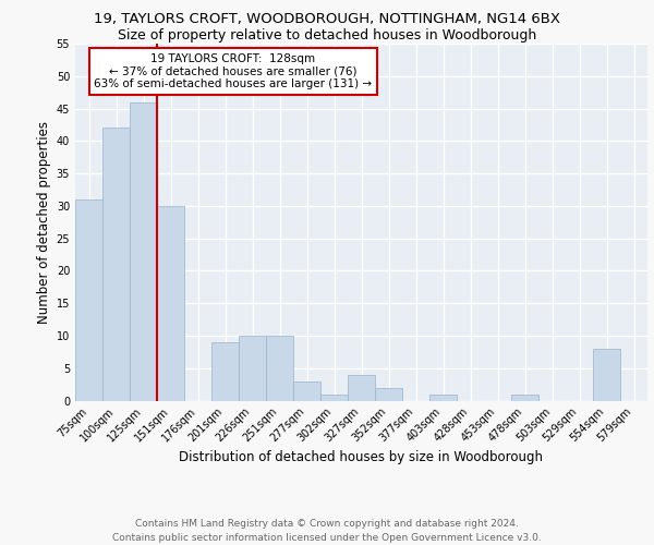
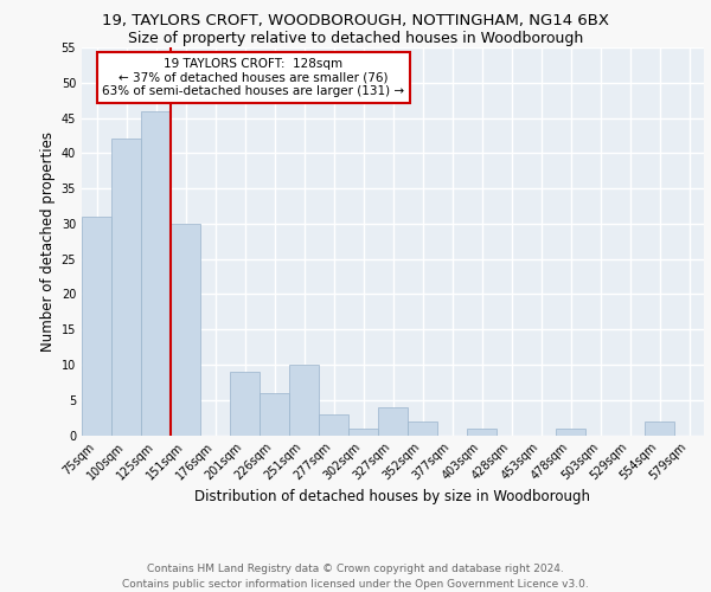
226sqm: 10 -> 6
554sqm: 8 -> 2
